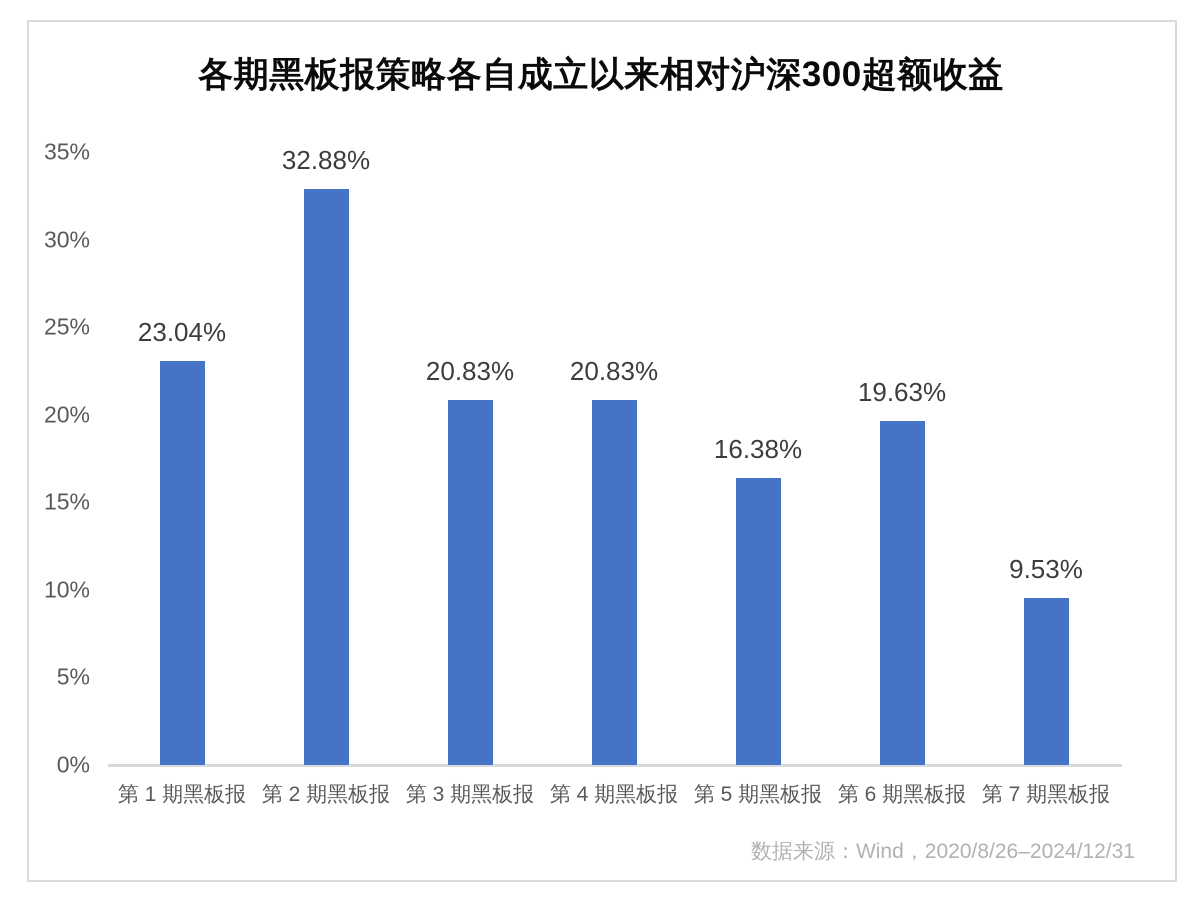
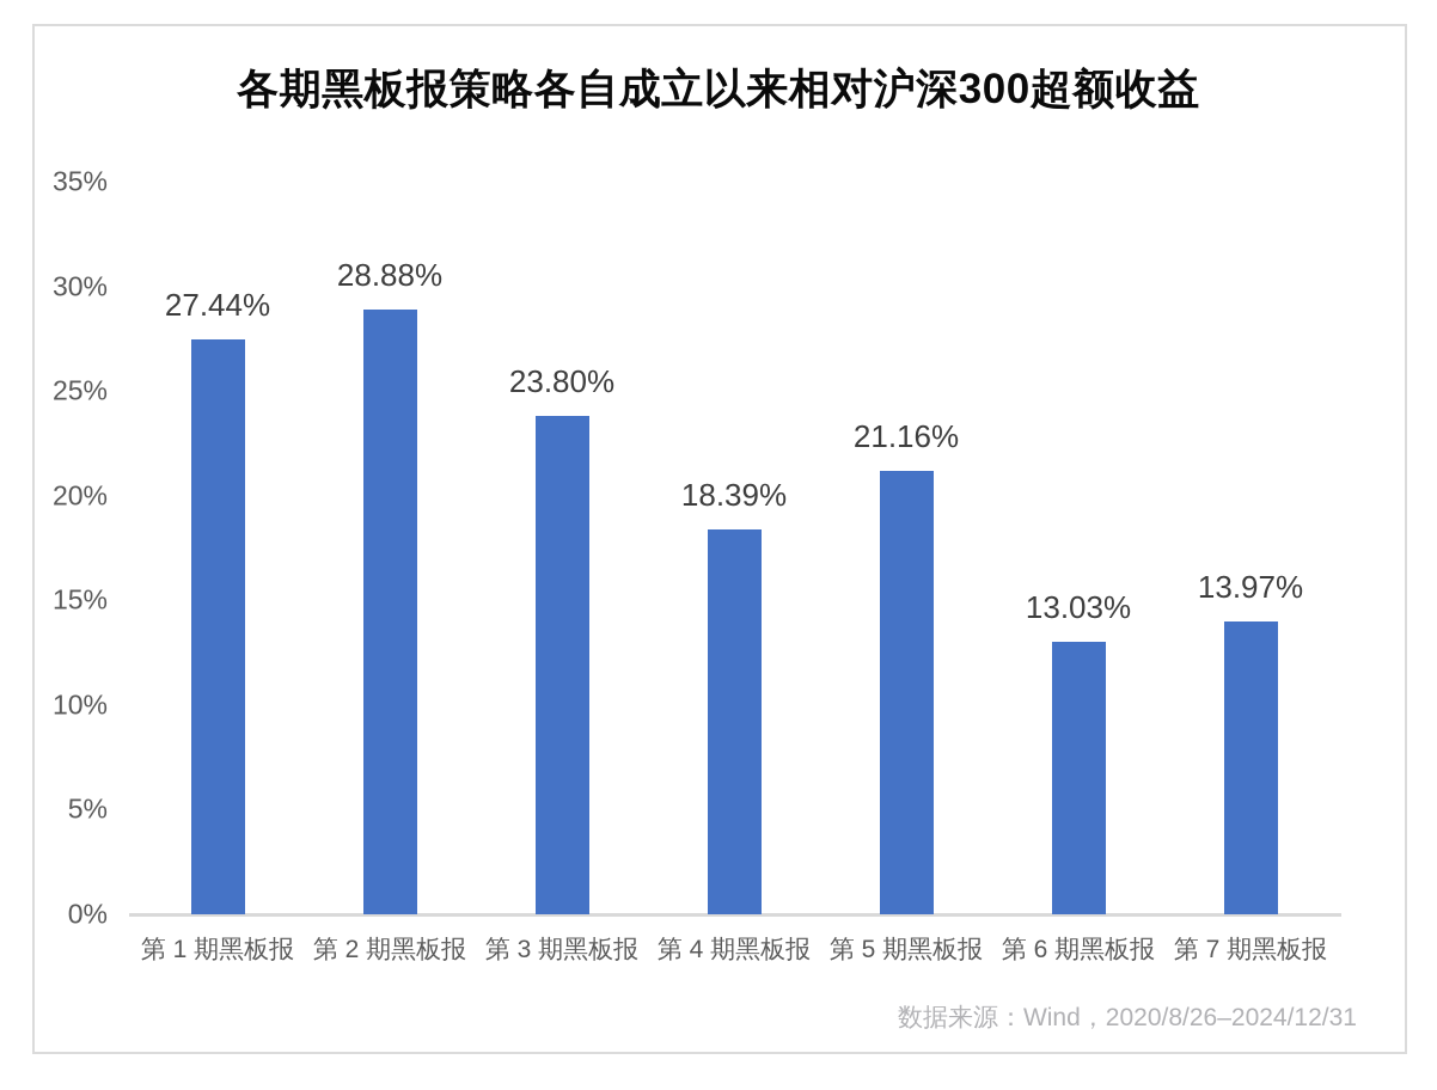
第 1 期黑板报: 23.04% -> 27.44%
第 2 期黑板报: 32.88% -> 28.88%
第 3 期黑板报: 20.83% -> 23.80%
第 4 期黑板报: 20.83% -> 18.39%
第 5 期黑板报: 16.38% -> 21.16%
第 6 期黑板报: 19.63% -> 13.03%
第 7 期黑板报: 9.53% -> 13.97%
